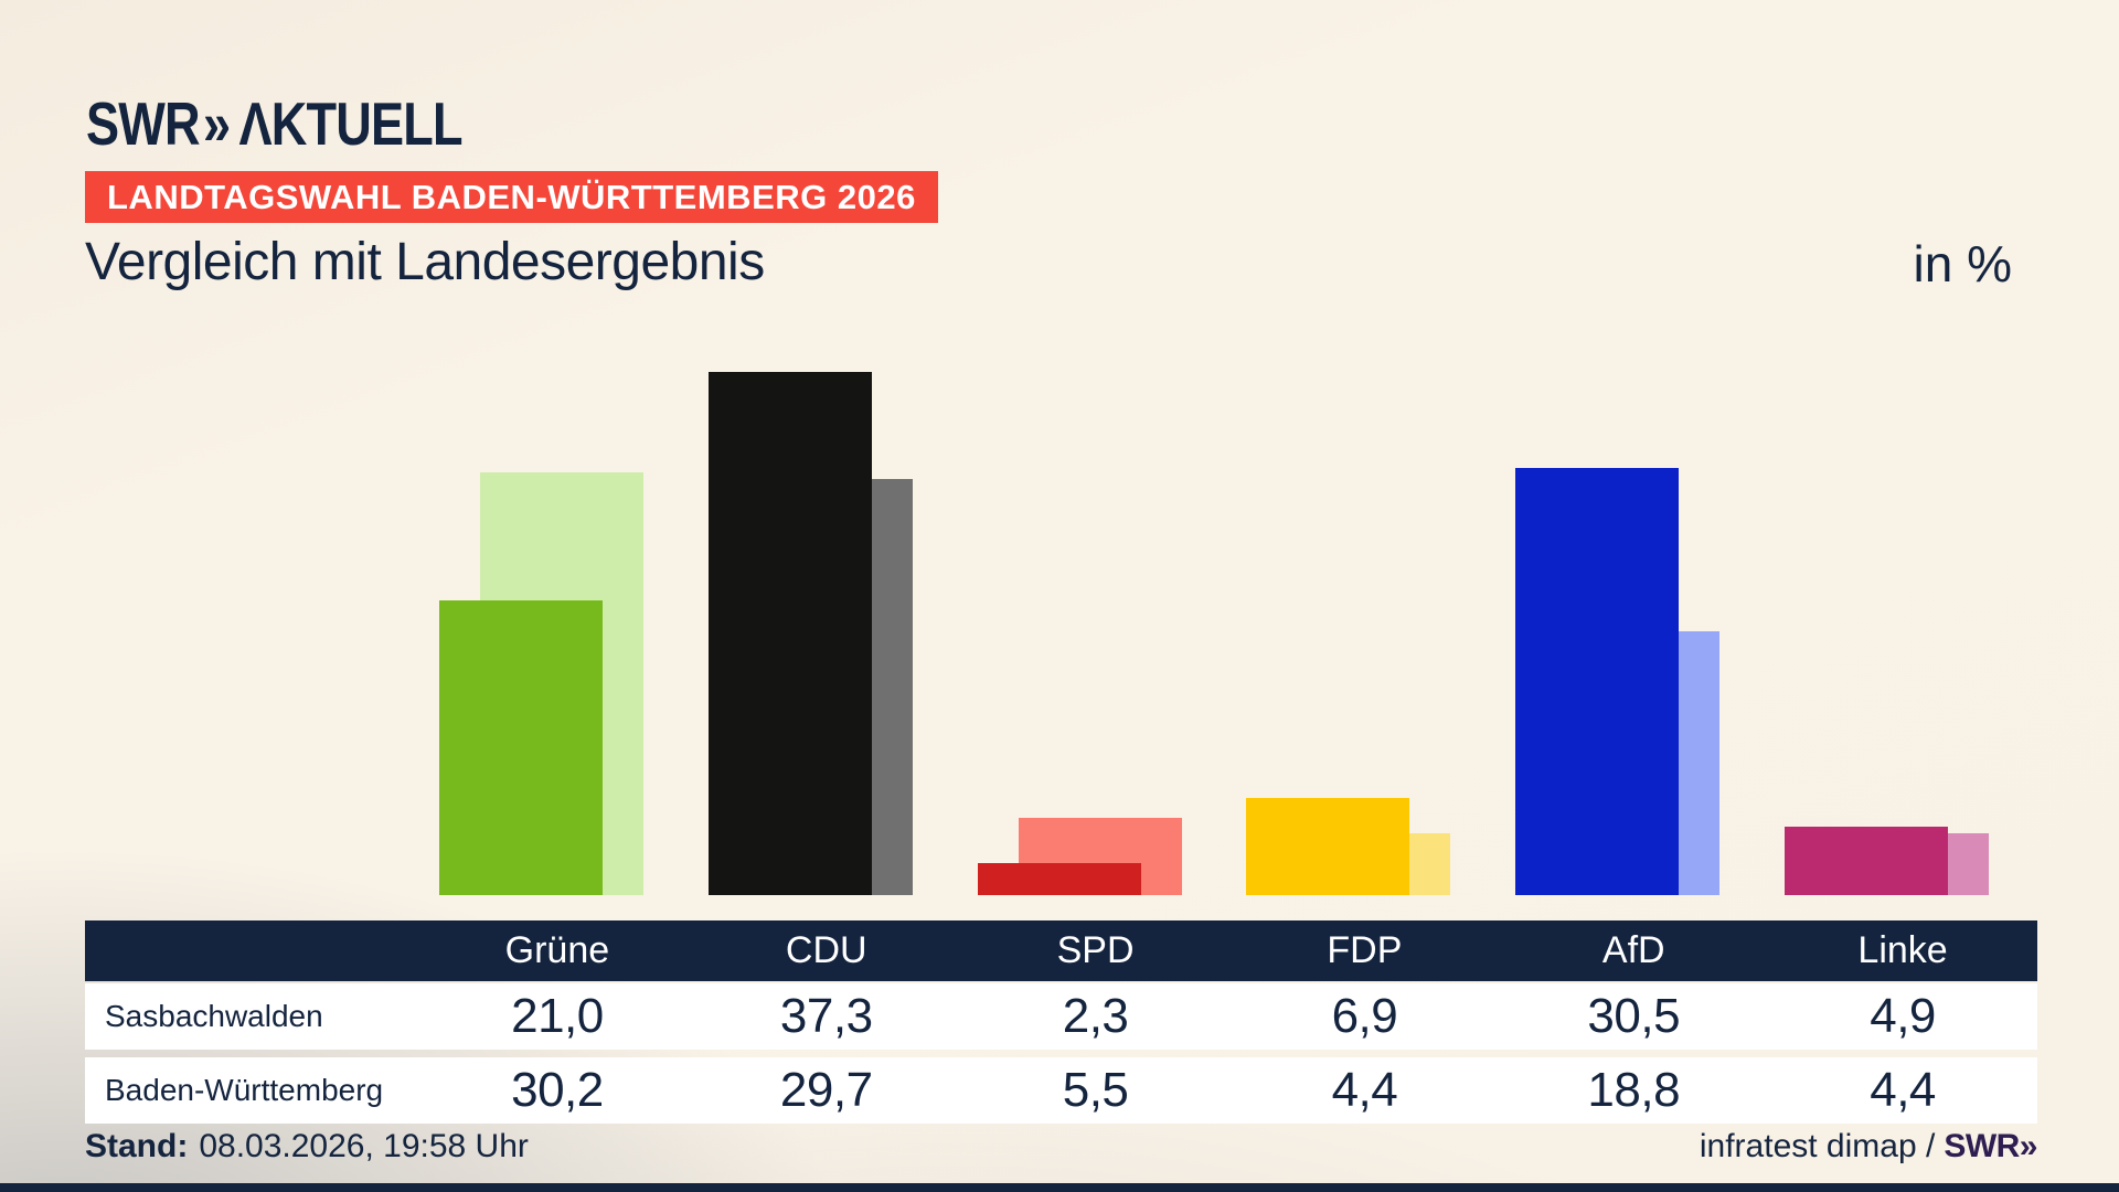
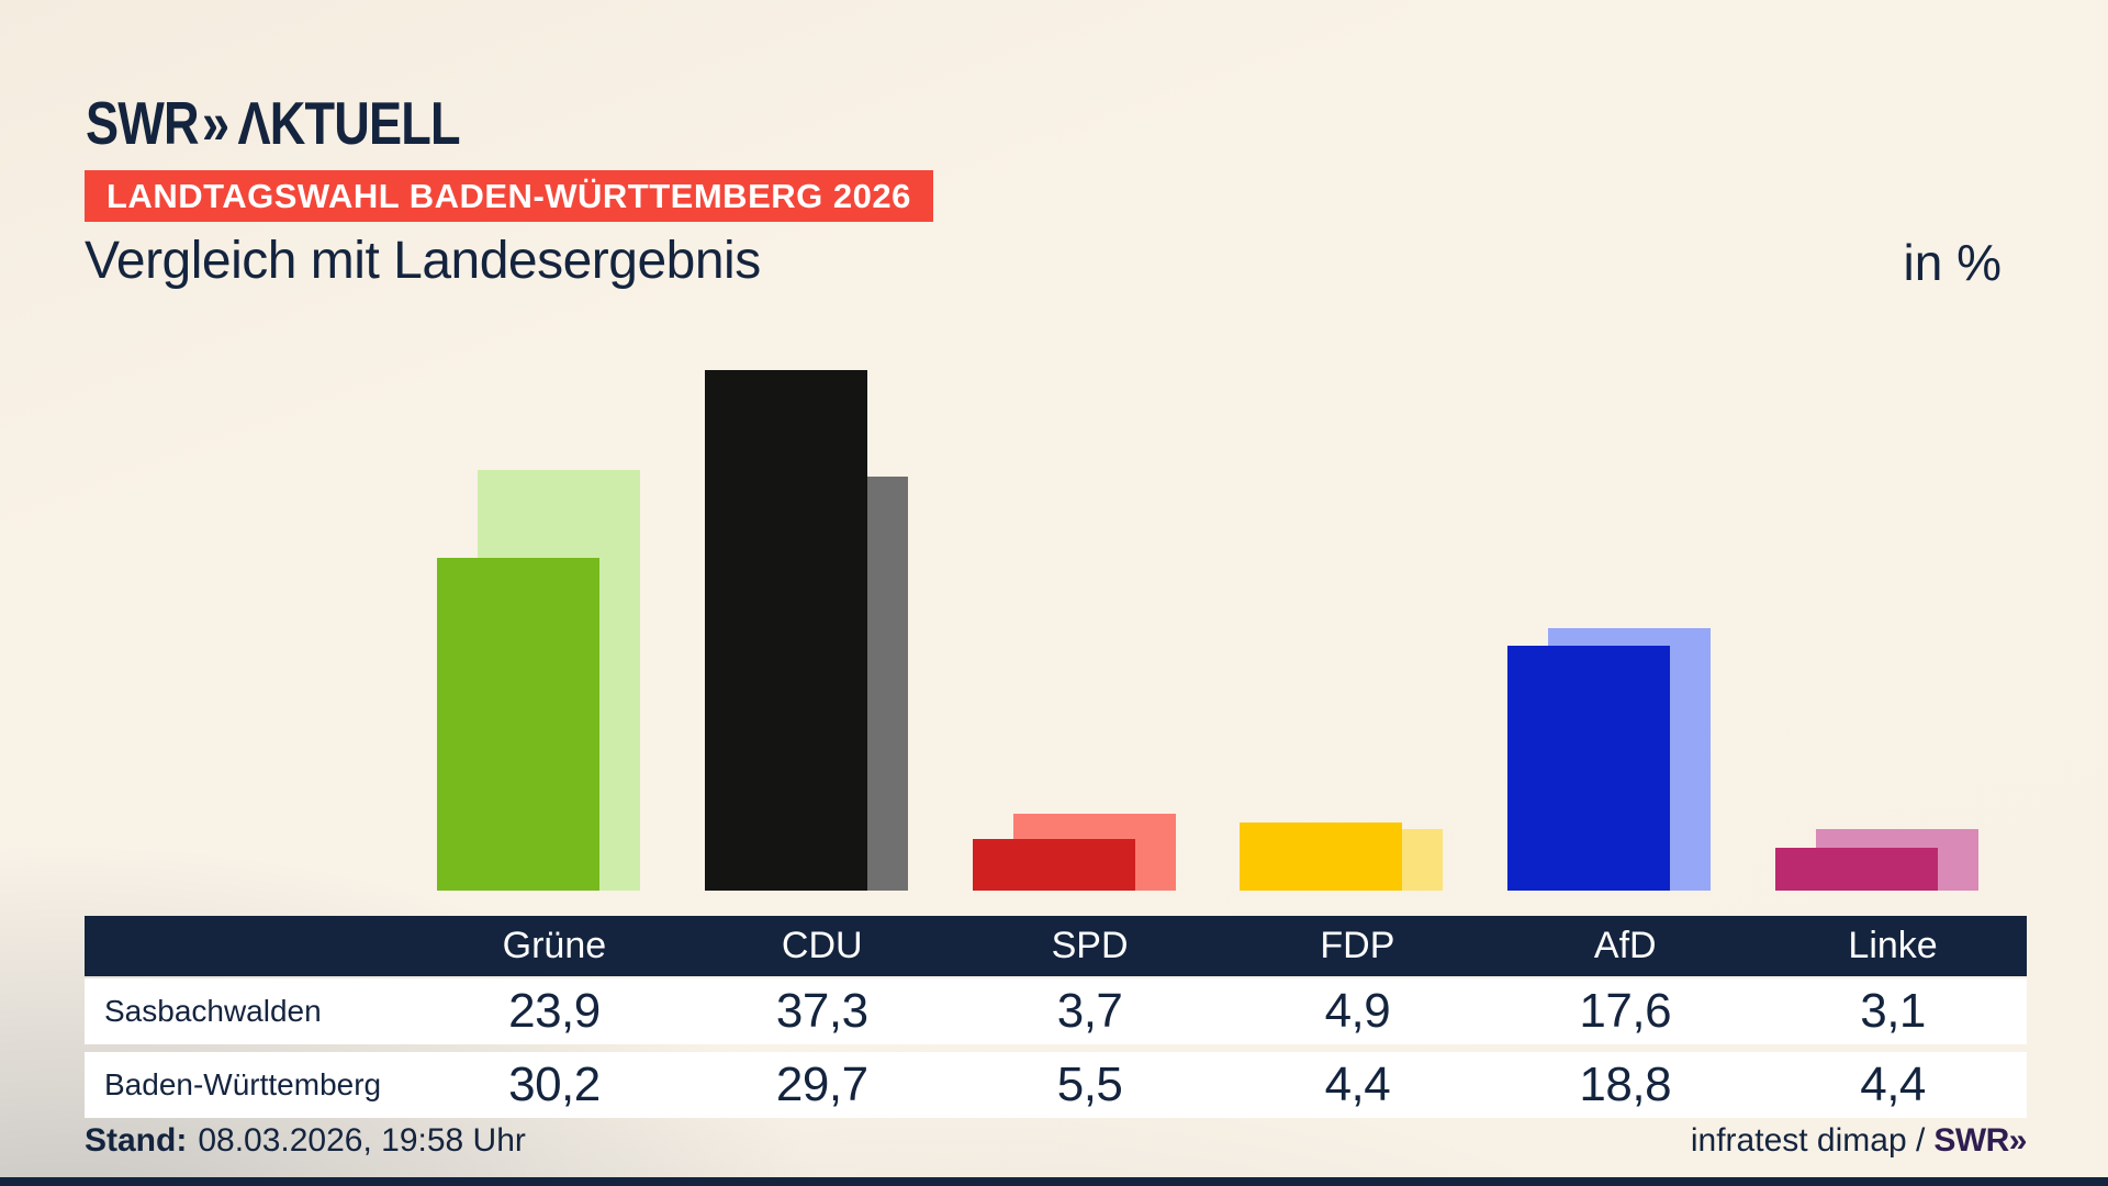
Sasbachwalden/Grüne: 21,0 -> 23,9
Sasbachwalden/SPD: 2,3 -> 3,7
Sasbachwalden/FDP: 6,9 -> 4,9
Sasbachwalden/AfD: 30,5 -> 17,6
Sasbachwalden/Linke: 4,9 -> 3,1
